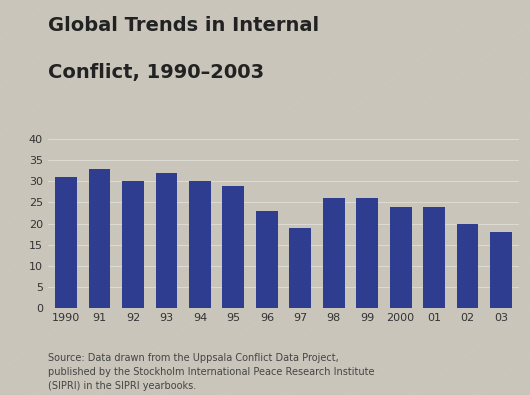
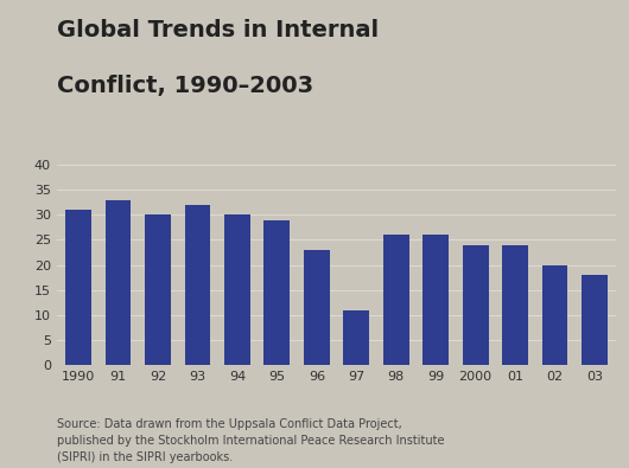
97: 19 -> 11
